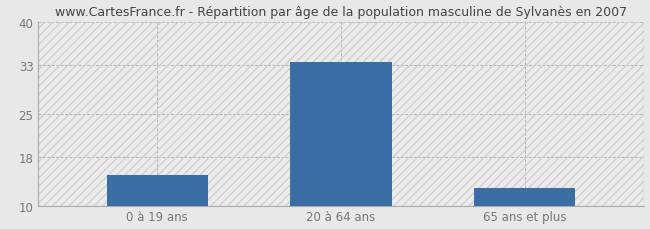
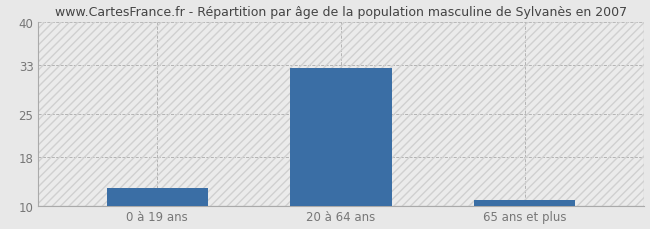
0 à 19 ans: 15.0 -> 13.0
20 à 64 ans: 33.4 -> 32.5
65 ans et plus: 13.0 -> 11.0
